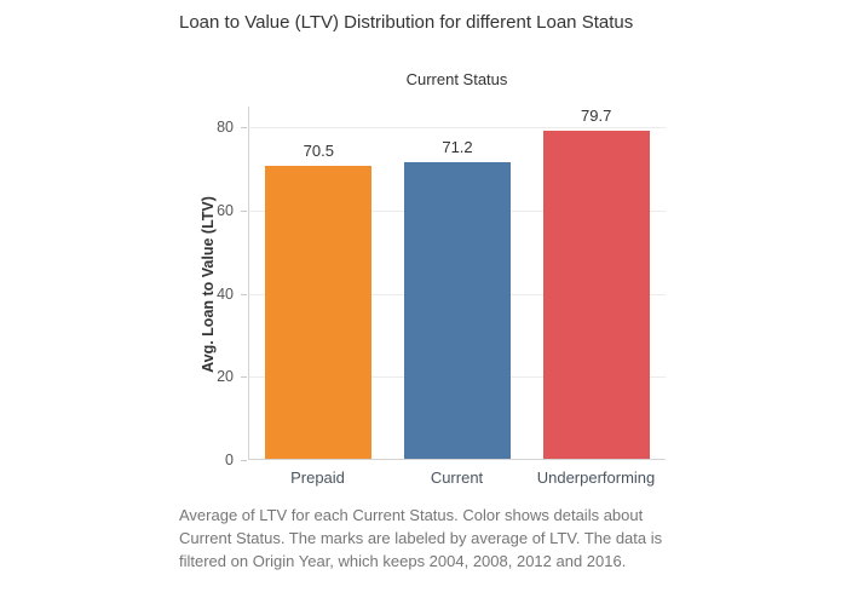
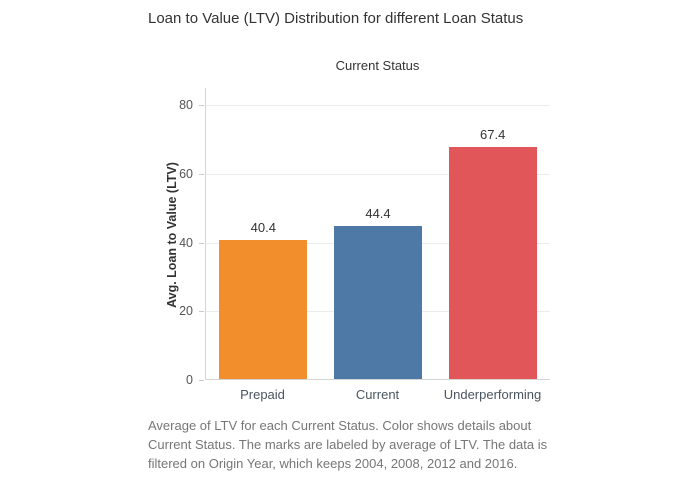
Prepaid: 70.5 -> 40.4
Current: 71.2 -> 44.4
Underperforming: 79.7 -> 67.4
